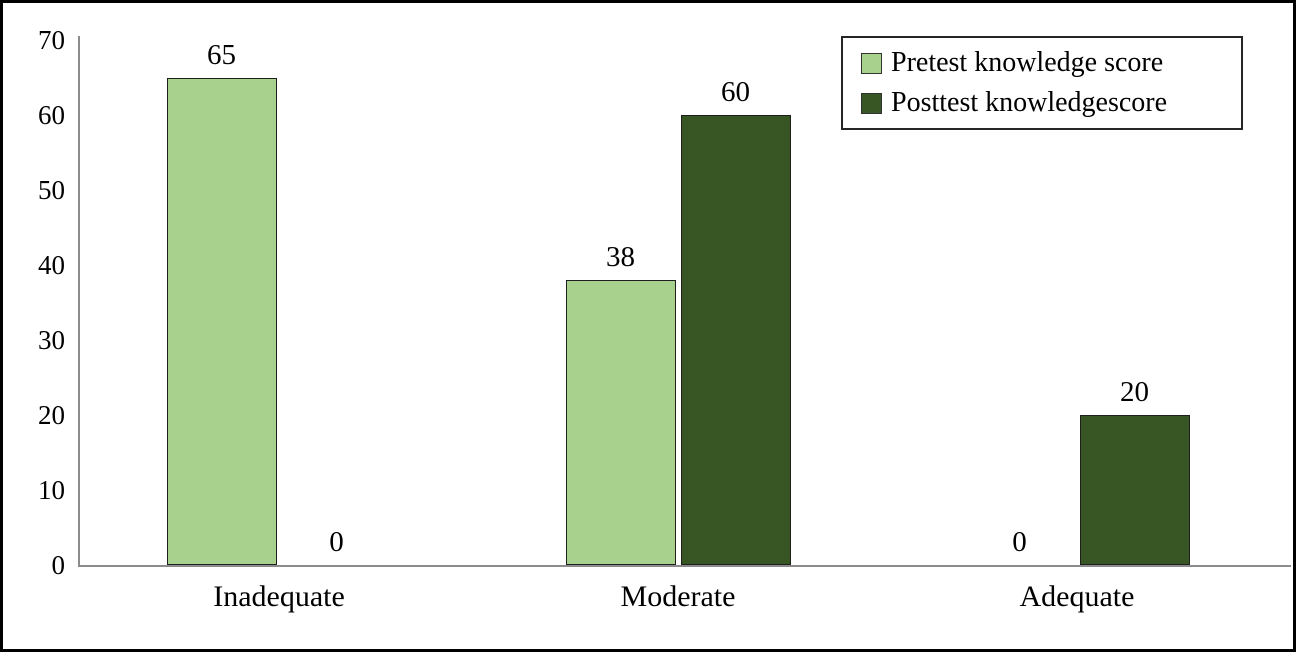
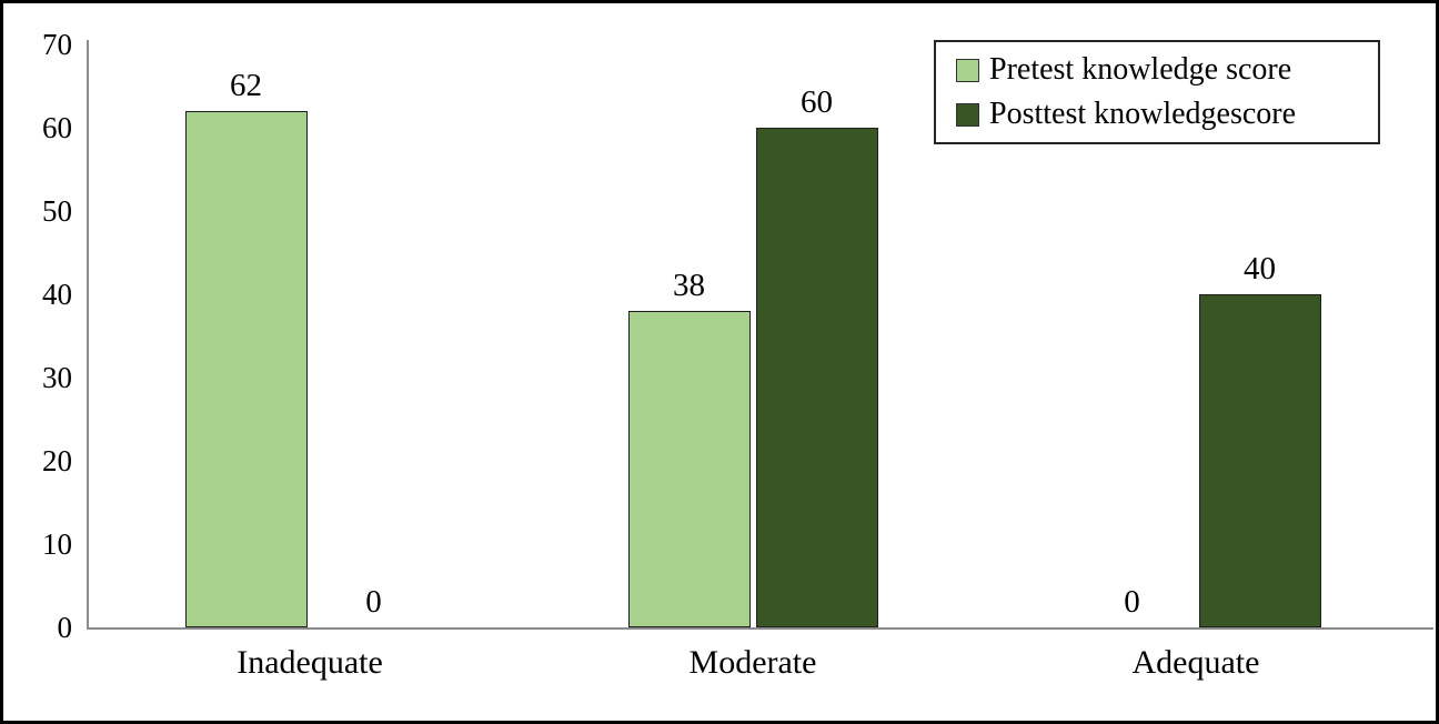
Pretest knowledge score/Inadequate: 65 -> 62
Posttest knowledgescore/Adequate: 20 -> 40
